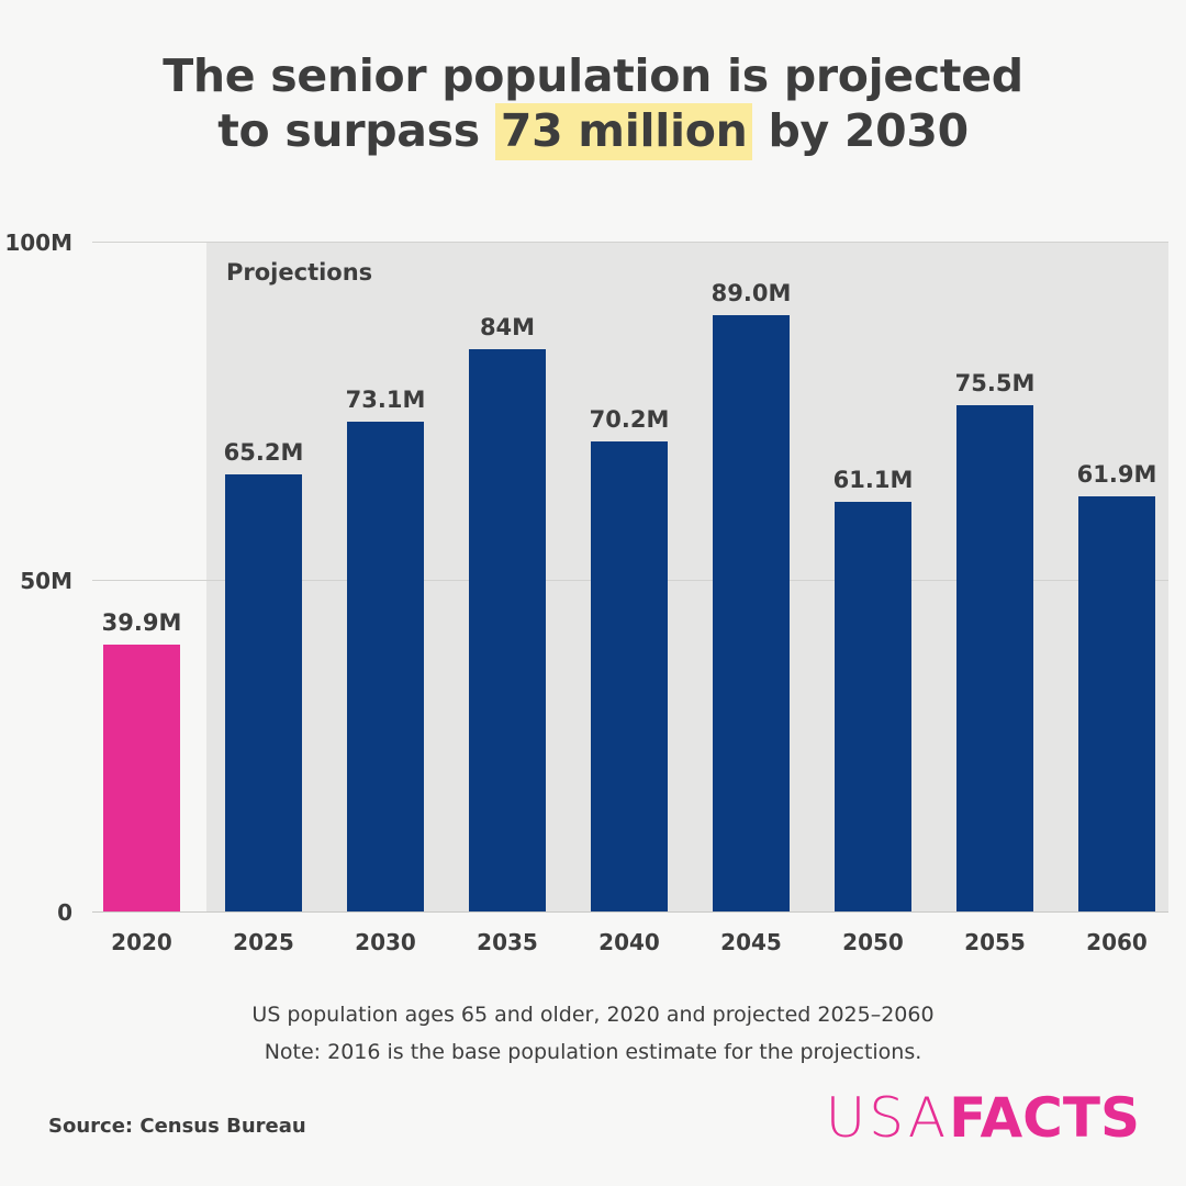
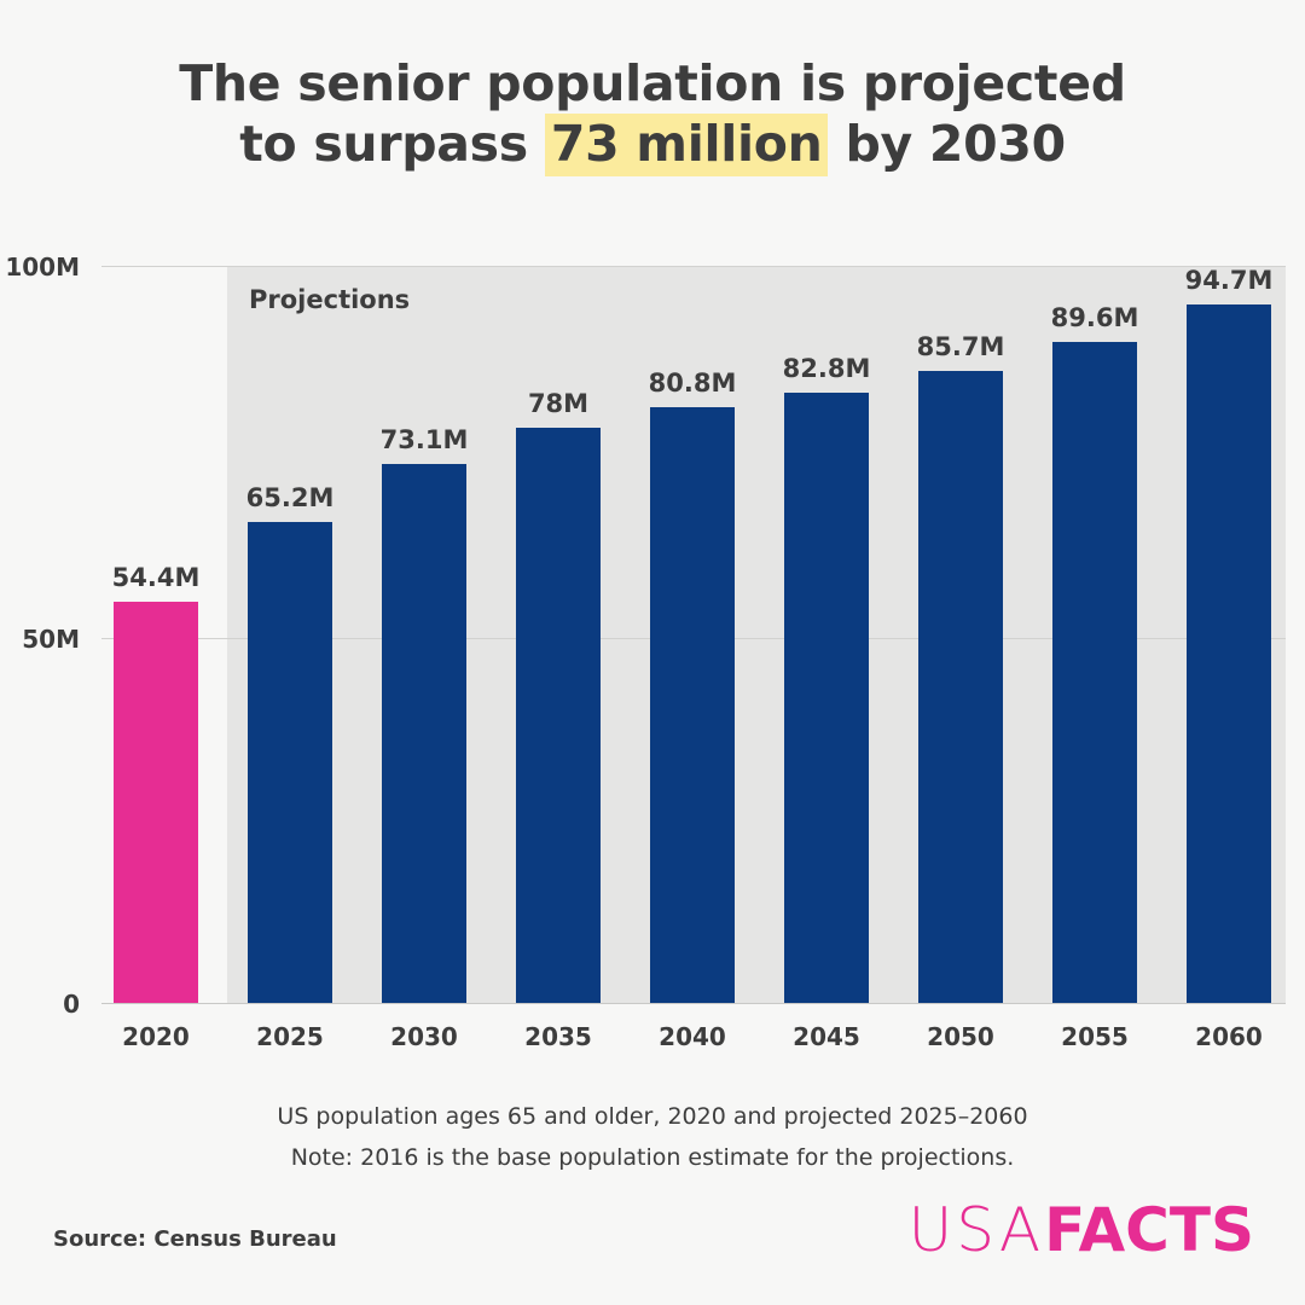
2020: 39.9M -> 54.4M
2035: 84M -> 78M
2040: 70.2M -> 80.8M
2045: 89.0M -> 82.8M
2050: 61.1M -> 85.7M
2055: 75.5M -> 89.6M
2060: 61.9M -> 94.7M
